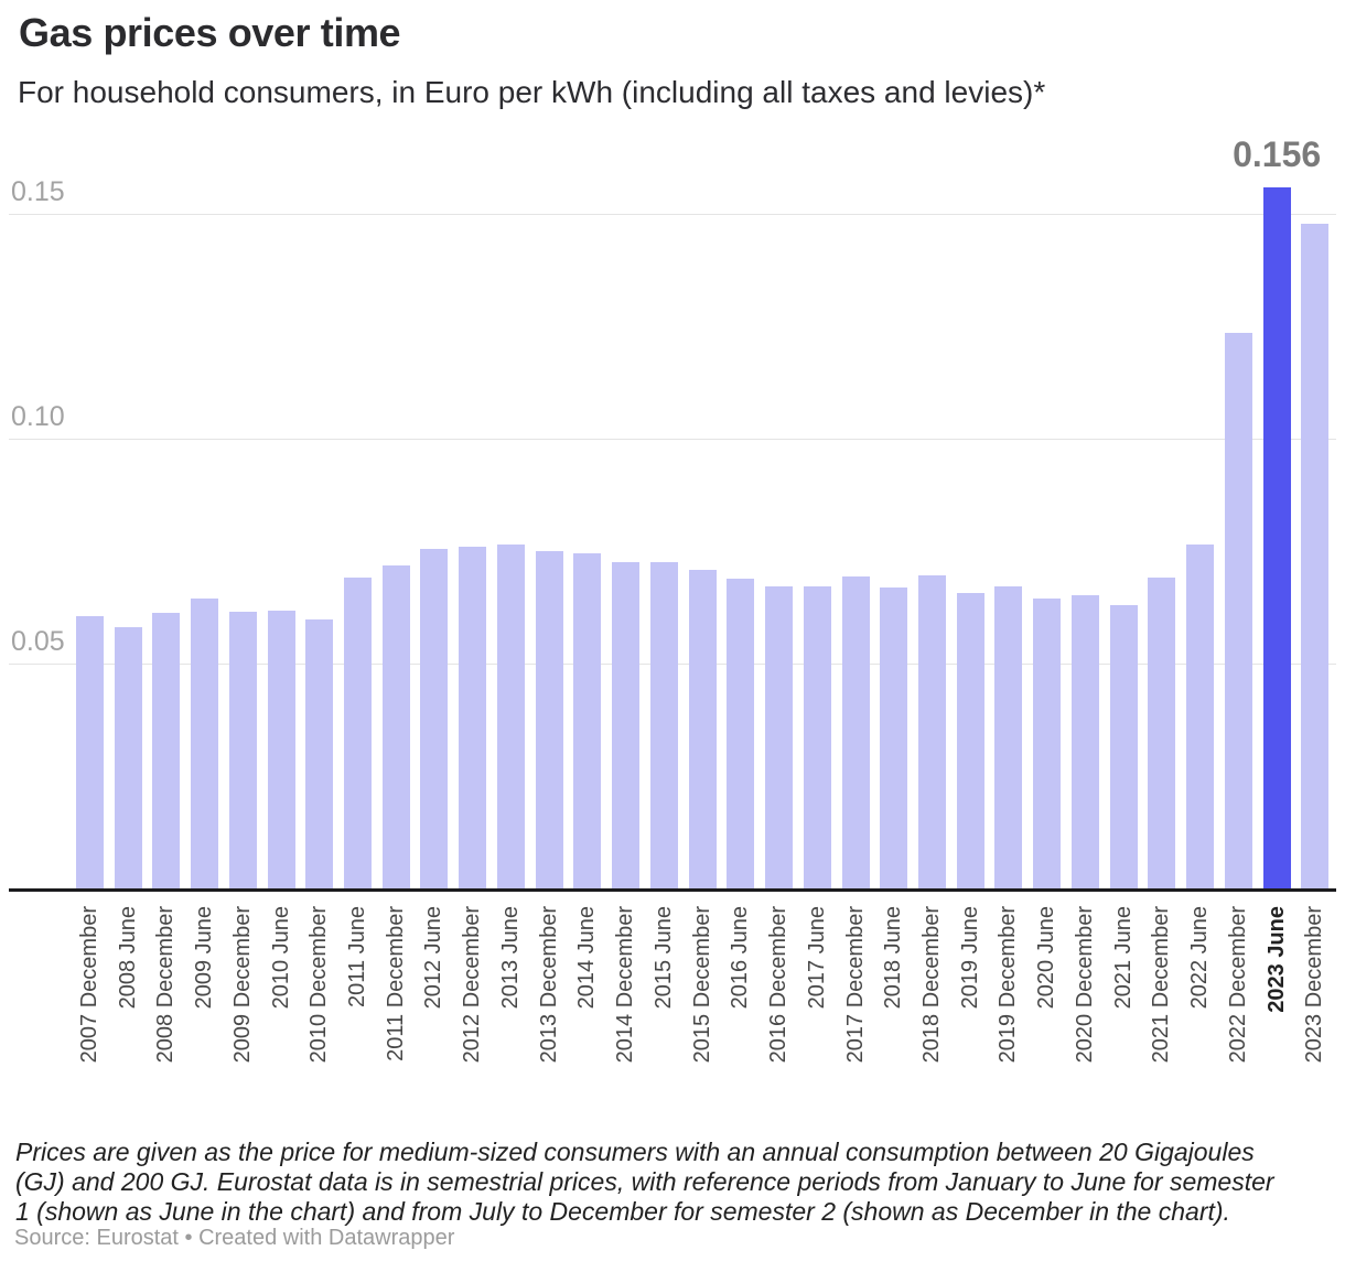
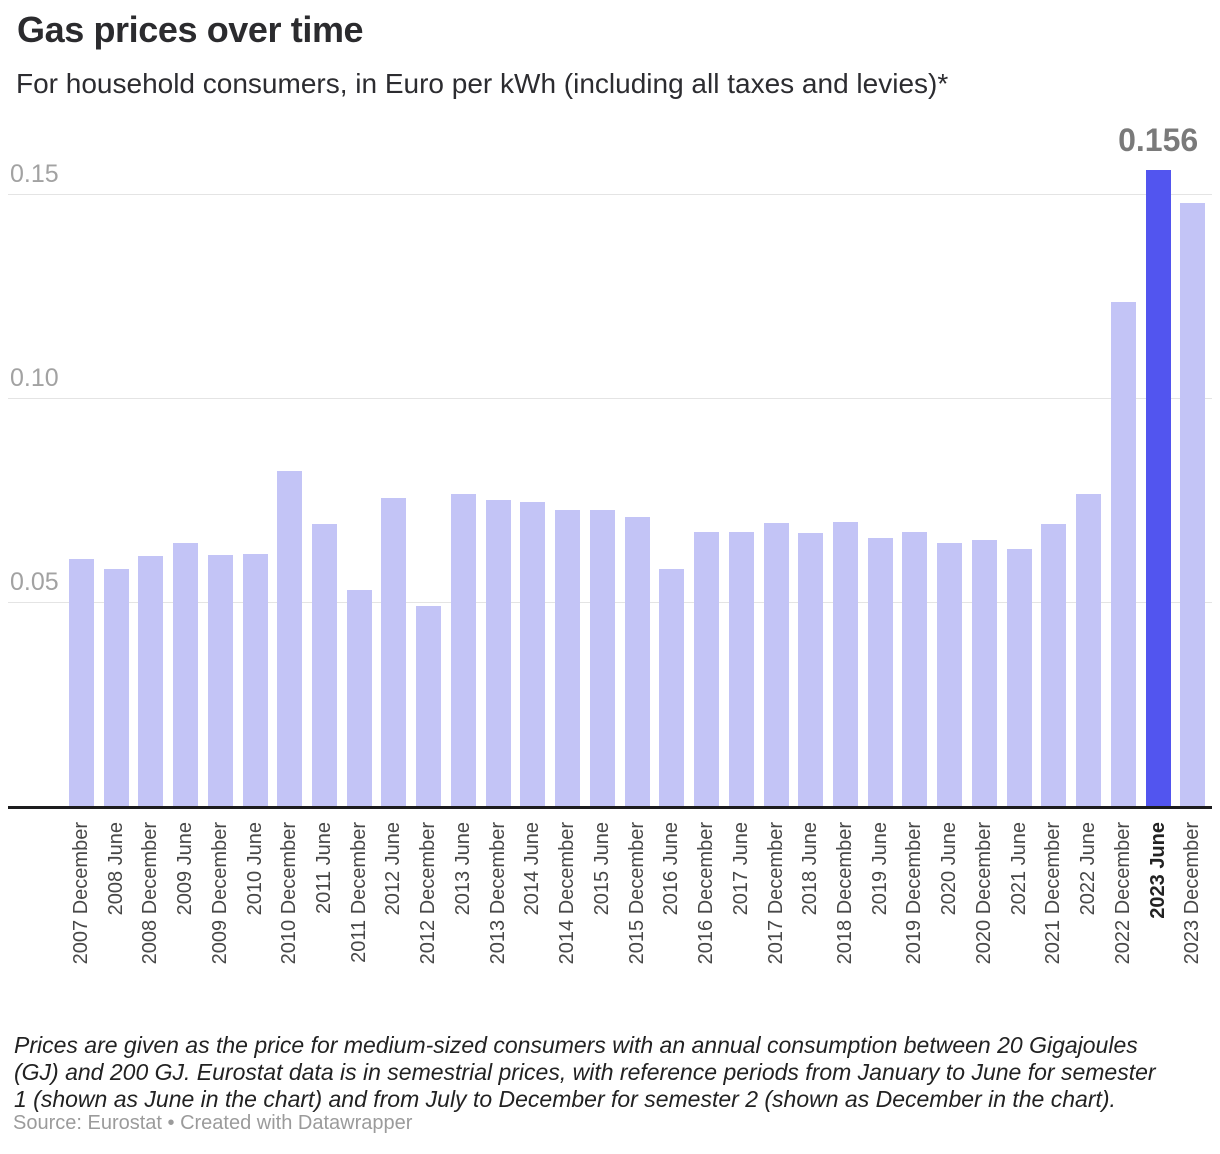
2010 December: 0.060 -> 0.082
2011 December: 0.072 -> 0.053
2012 December: 0.076 -> 0.049
2016 June: 0.069 -> 0.058
